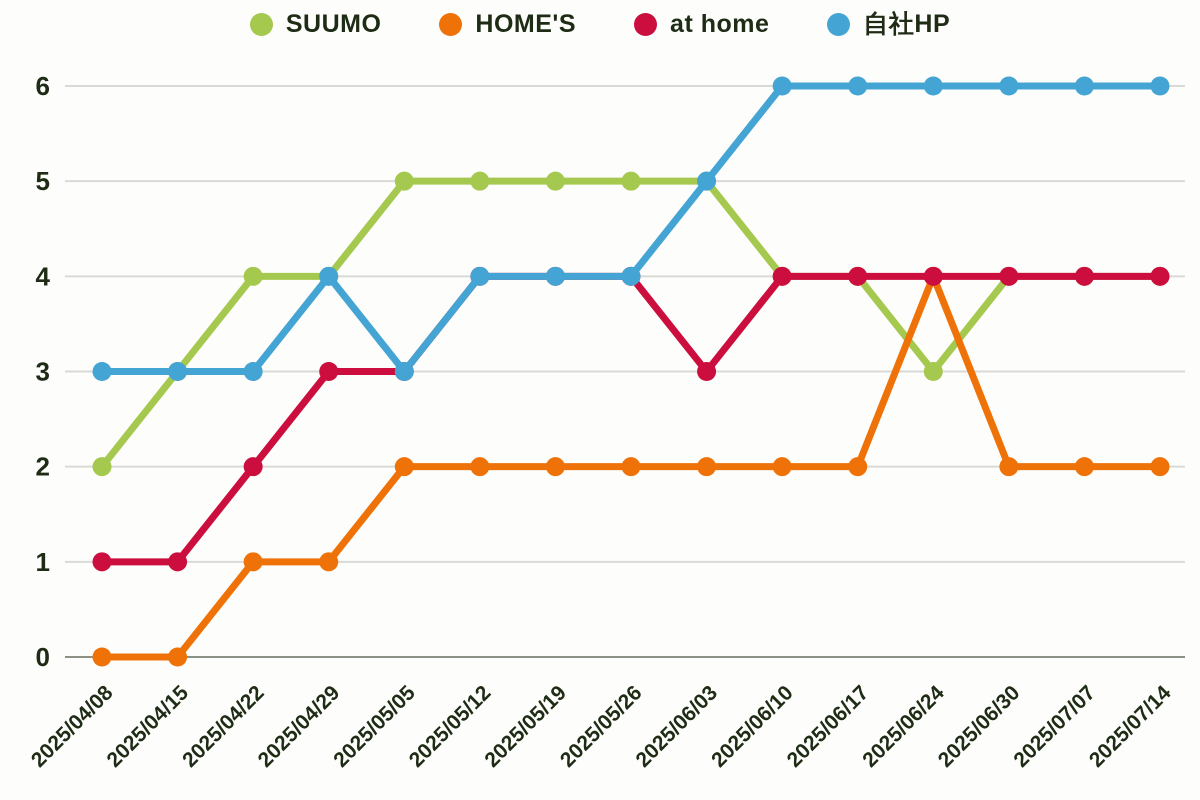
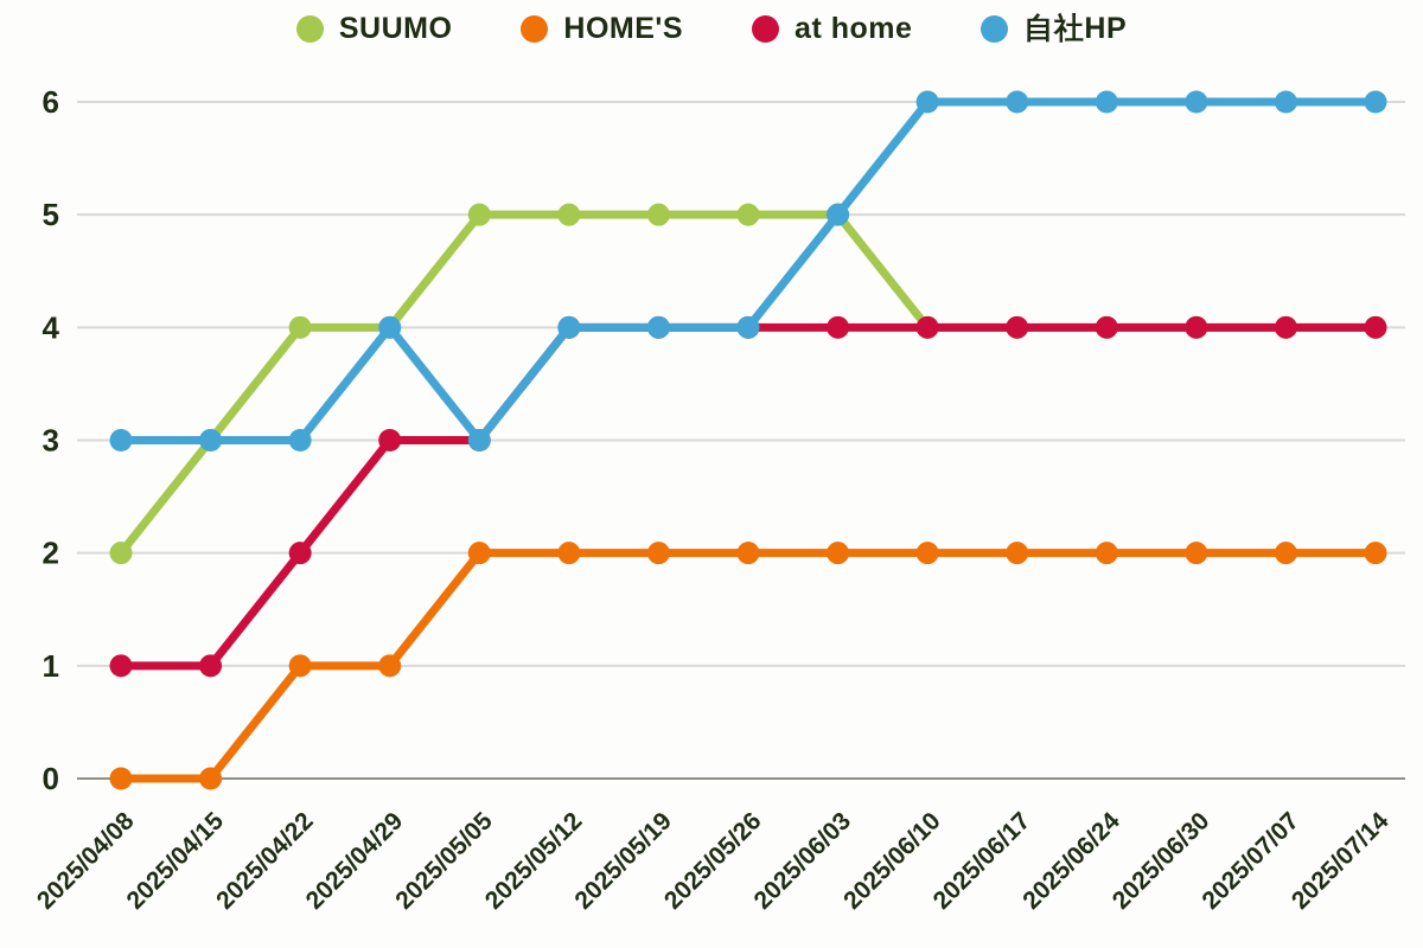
at home/2025/06/03: 3 -> 4
SUUMO/2025/06/24: 3 -> 4
HOME'S/2025/06/24: 4 -> 2
